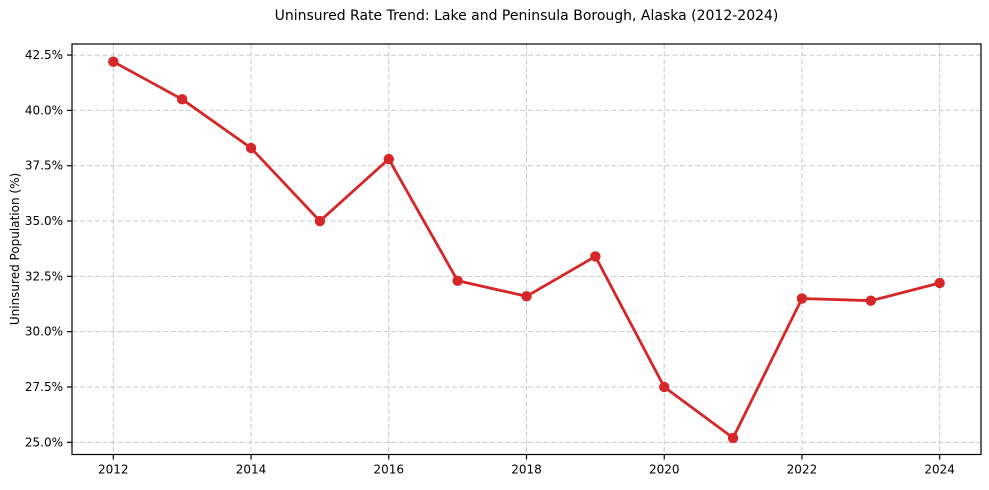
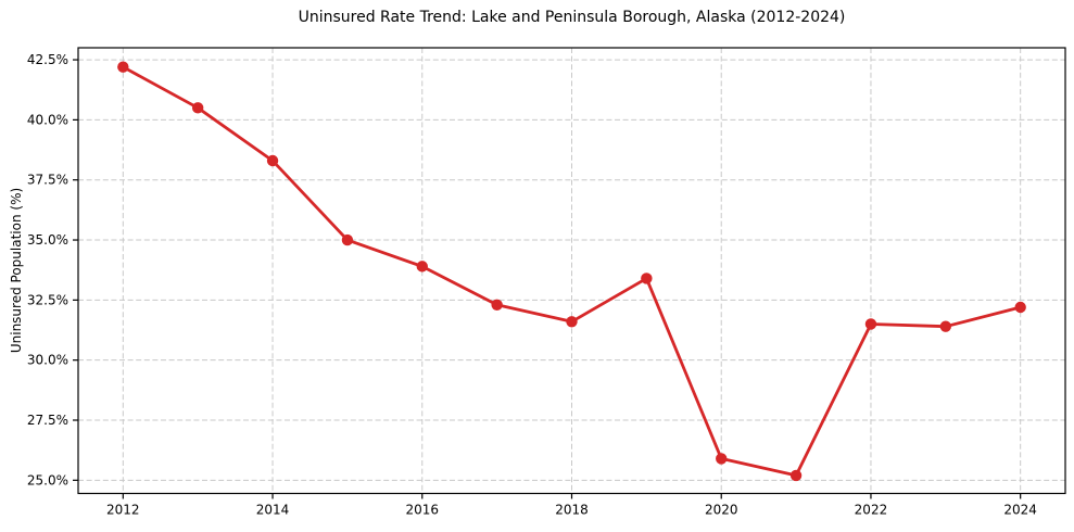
2016: 37.8% -> 33.9%
2020: 27.5% -> 25.9%
